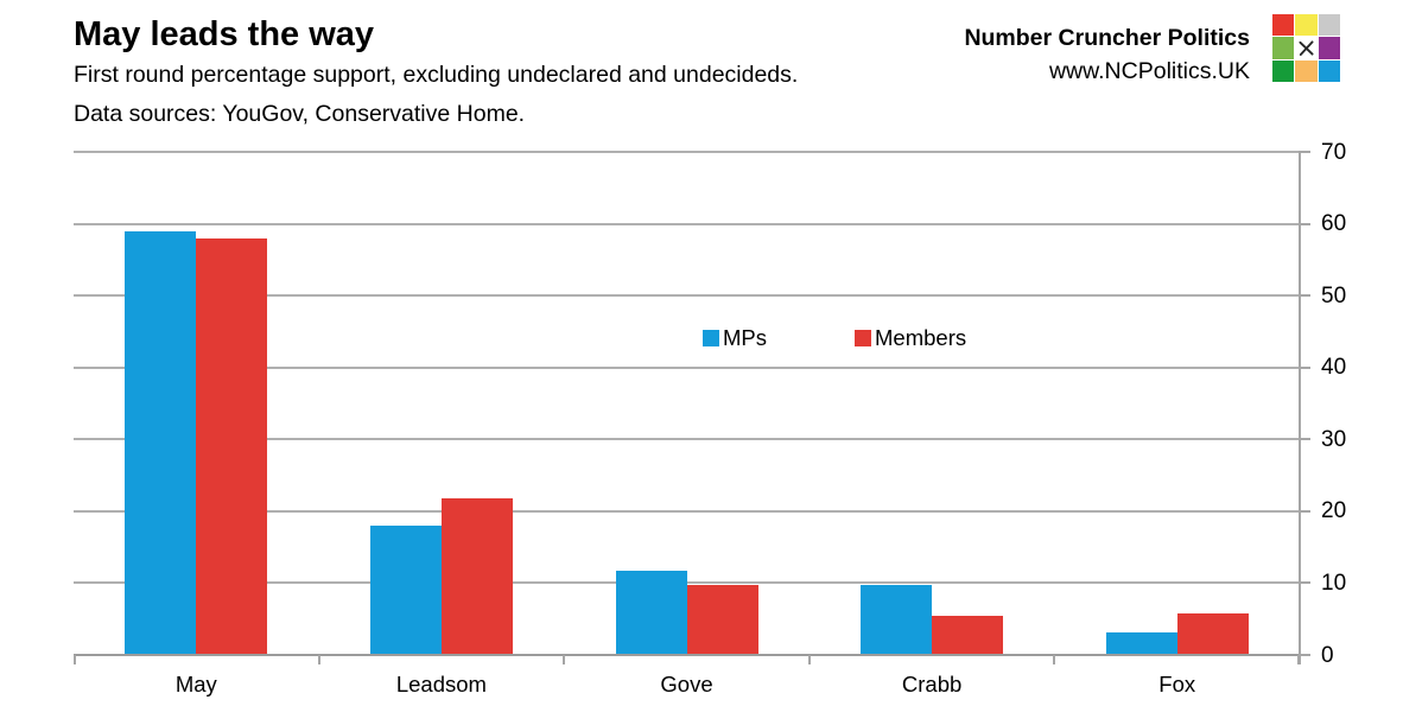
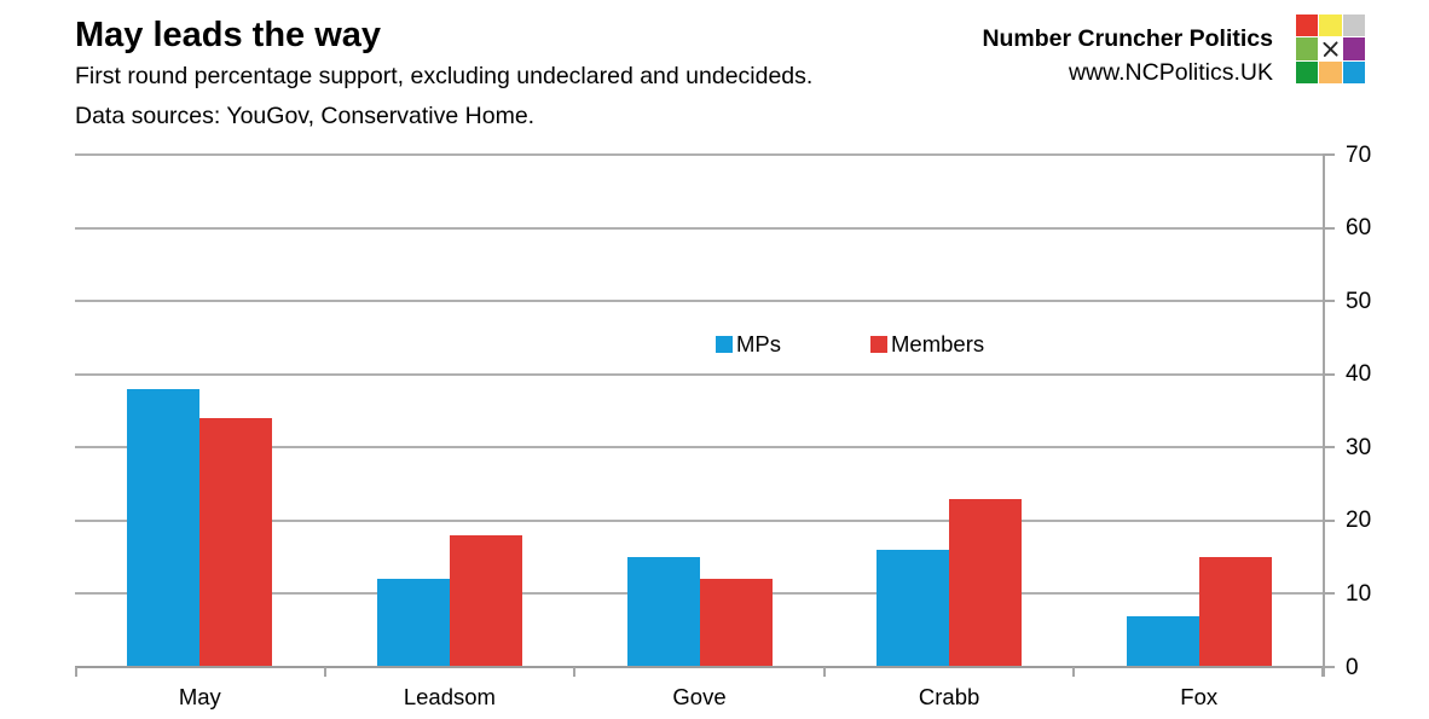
MPs/May: 59 -> 38
Members/May: 58 -> 34
MPs/Leadsom: 18 -> 12
Members/Leadsom: 22 -> 18
MPs/Gove: 12 -> 15
Members/Gove: 10 -> 12
MPs/Crabb: 10 -> 16
Members/Crabb: 6 -> 23
MPs/Fox: 3 -> 7
Members/Fox: 6 -> 15
